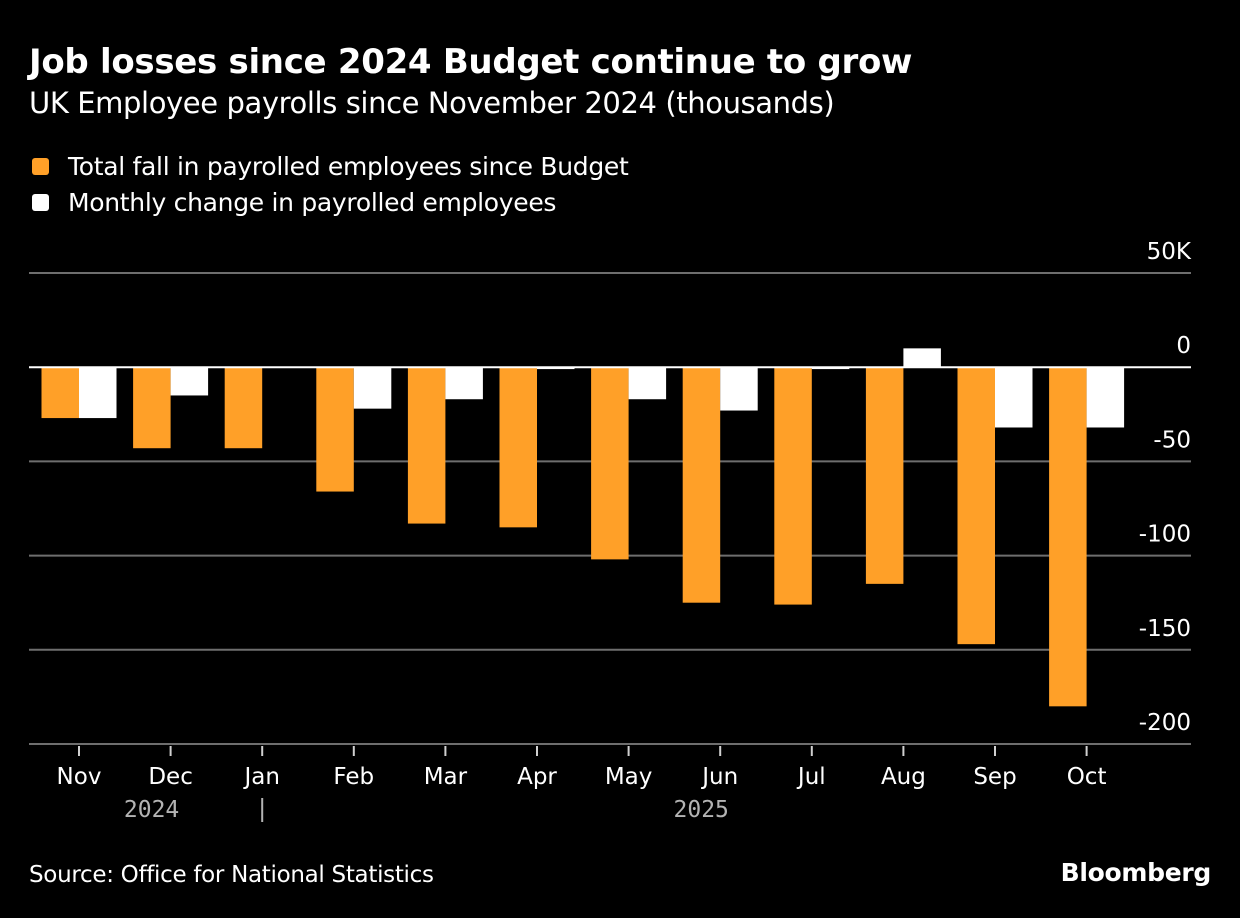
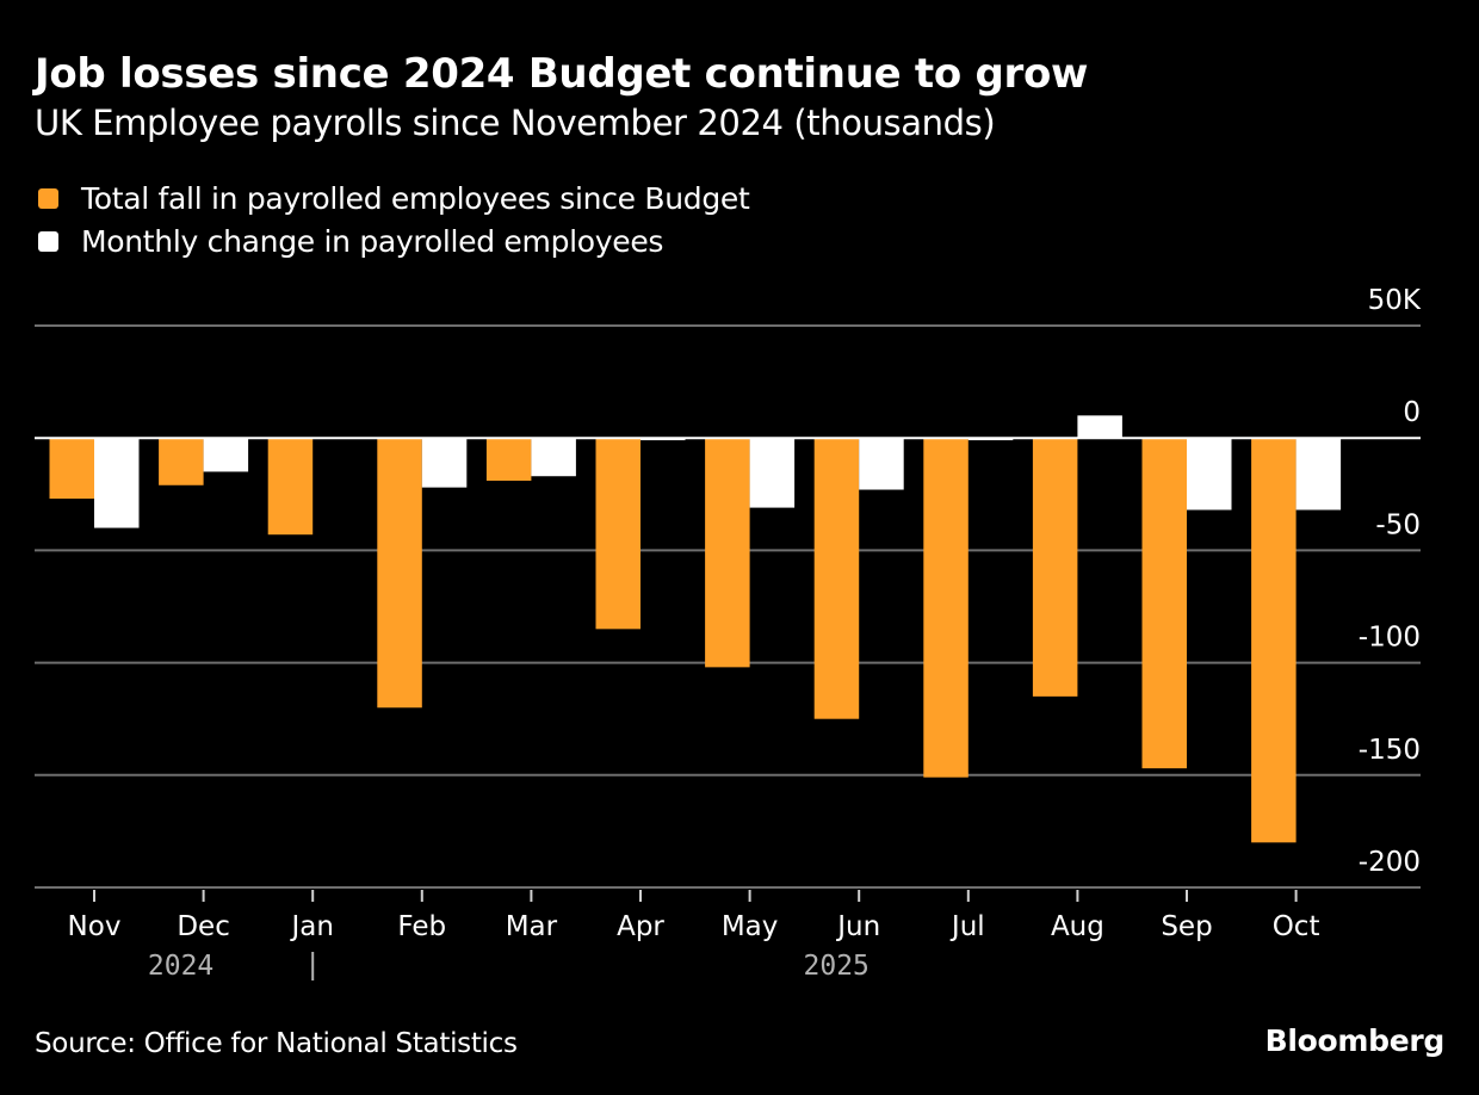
Monthly change in payrolled employees/Nov: -27K -> -40K
Total fall in payrolled employees since Budget/Dec: -43K -> -21K
Total fall in payrolled employees since Budget/Feb: -66K -> -120K
Total fall in payrolled employees since Budget/Mar: -83K -> -19K
Monthly change in payrolled employees/May: -17K -> -31K
Total fall in payrolled employees since Budget/Jul: -126K -> -151K
